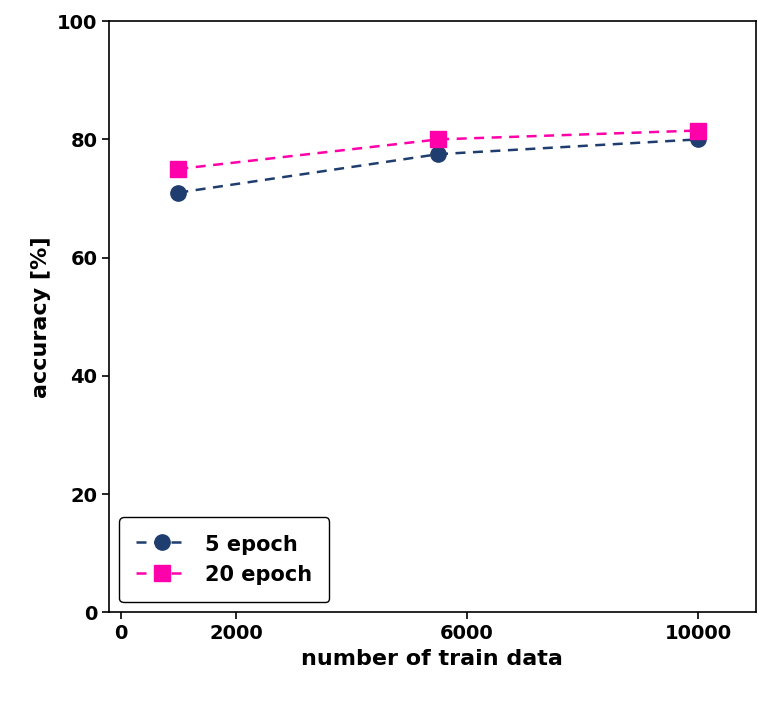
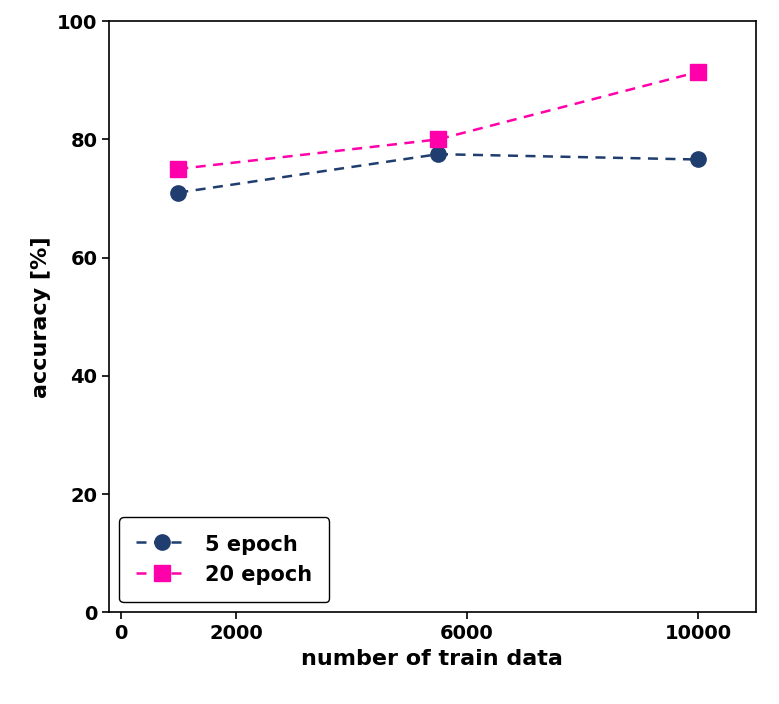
5 epoch/10000: 80.0 -> 76.6
20 epoch/10000: 81.5 -> 91.4
